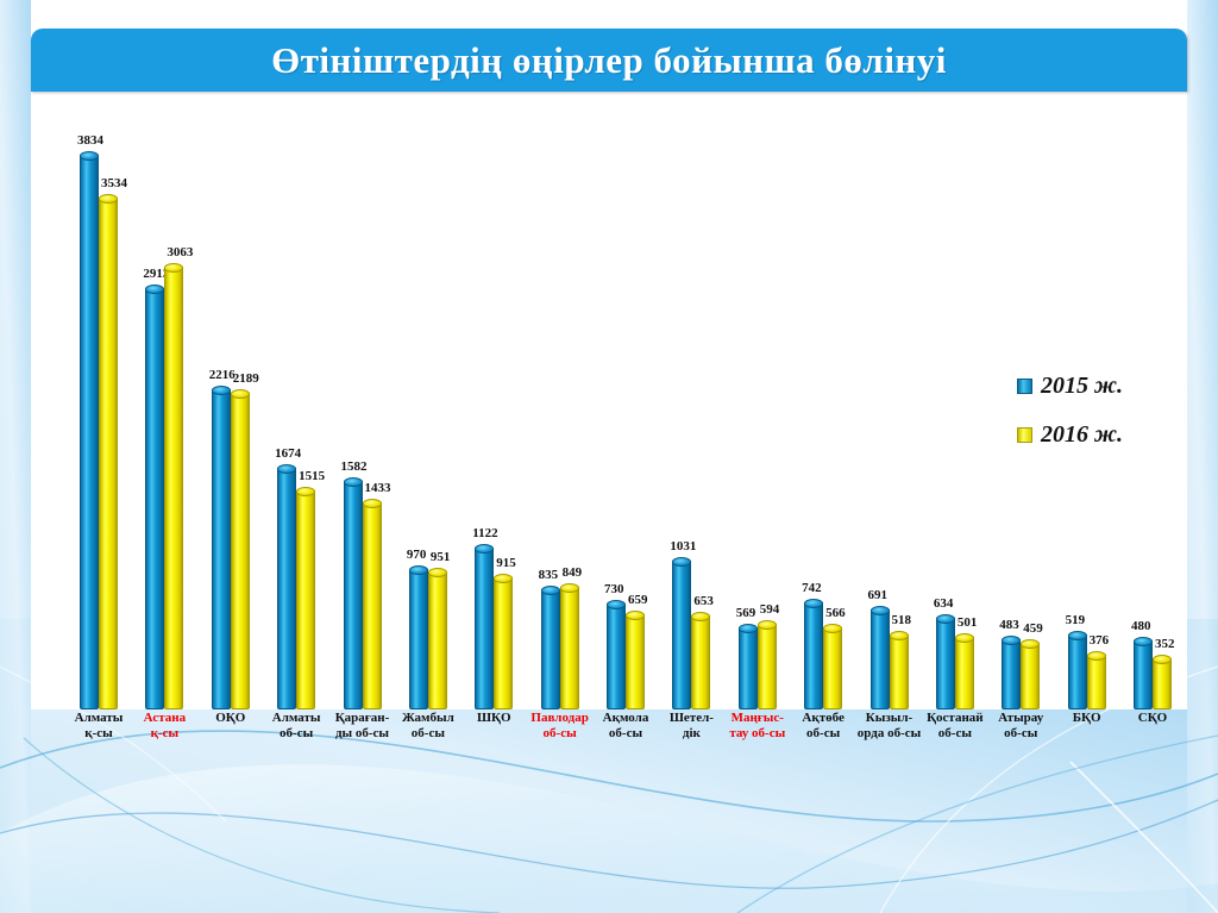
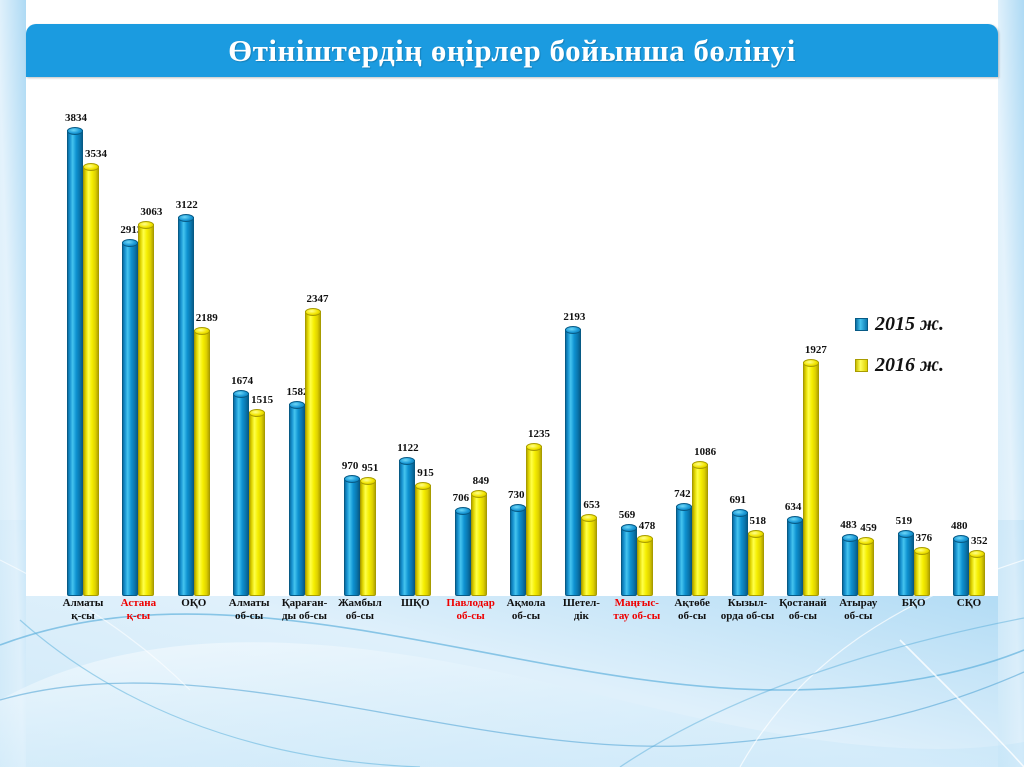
2015 ж./ОҚО: 2216 -> 3122
2016 ж./Қараған-ды об-сы: 1433 -> 2347
2015 ж./Павлодар об-сы: 835 -> 706
2016 ж./Ақмола об-сы: 659 -> 1235
2015 ж./Шетел-дік: 1031 -> 2193
2016 ж./Маңғыс-тау об-сы: 594 -> 478
2016 ж./Ақтөбе об-сы: 566 -> 1086
2016 ж./Қостанай об-сы: 501 -> 1927
